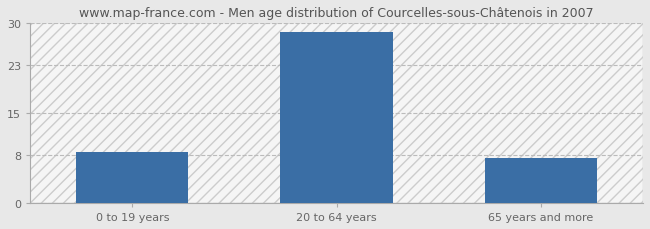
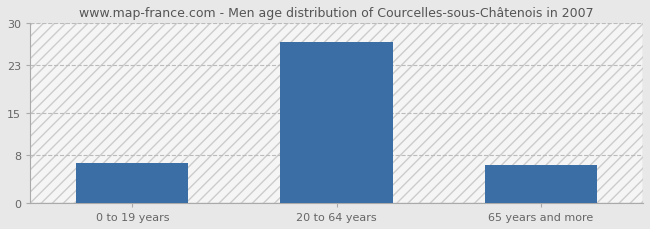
0 to 19 years: 8.5 -> 6.6
20 to 64 years: 28.5 -> 26.8
65 years and more: 7.5 -> 6.4
